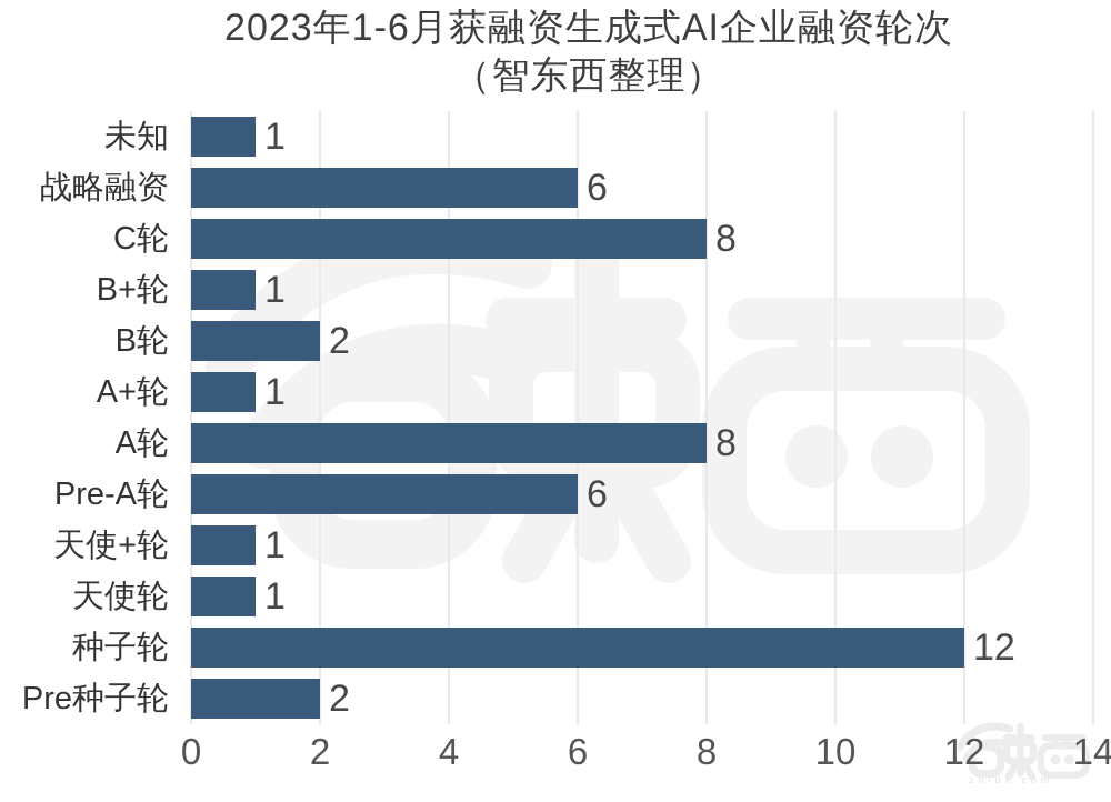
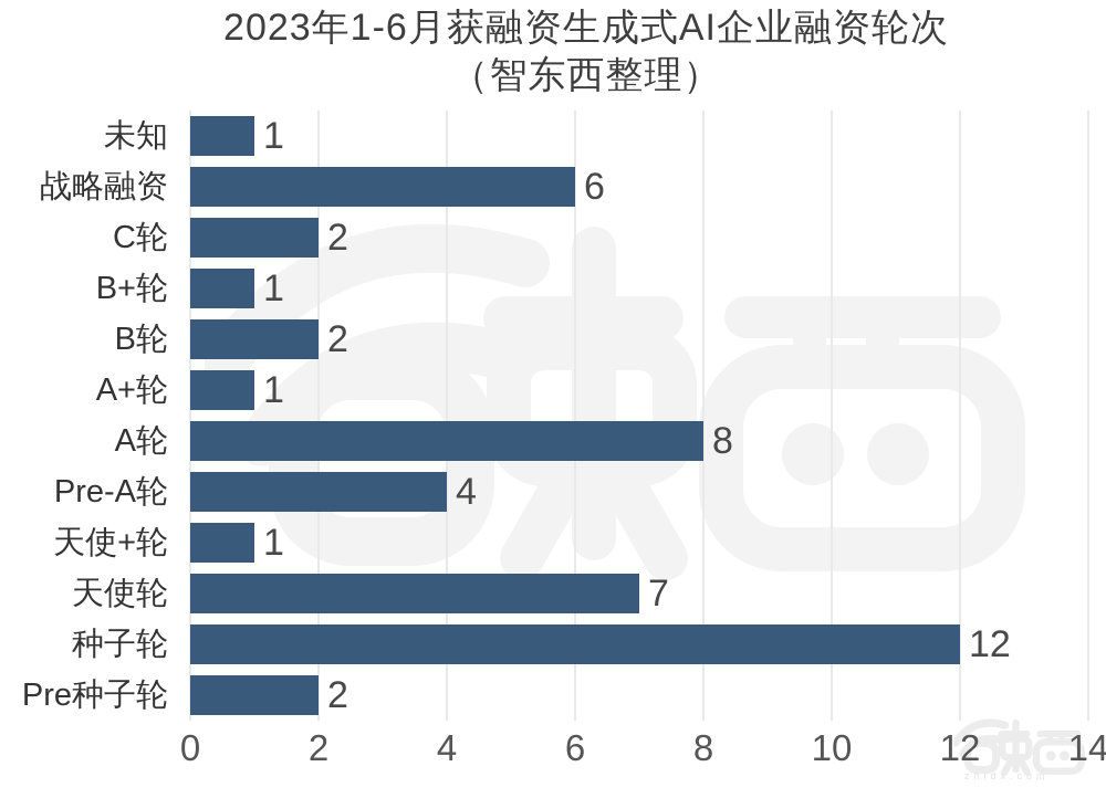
C轮: 8 -> 2
Pre-A轮: 6 -> 4
天使轮: 1 -> 7
